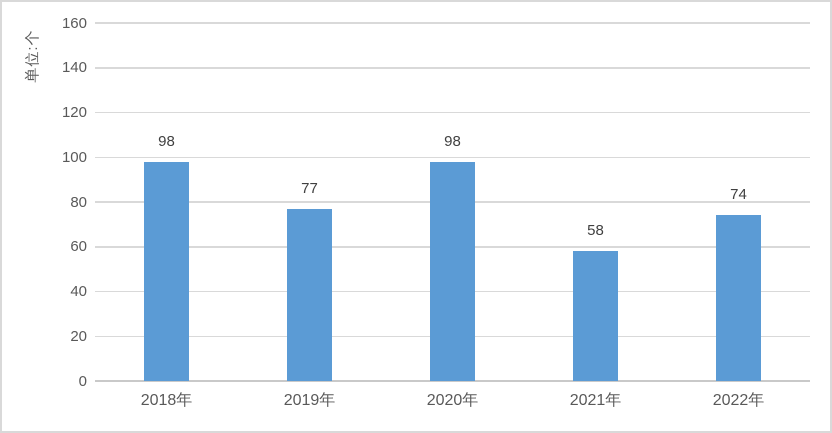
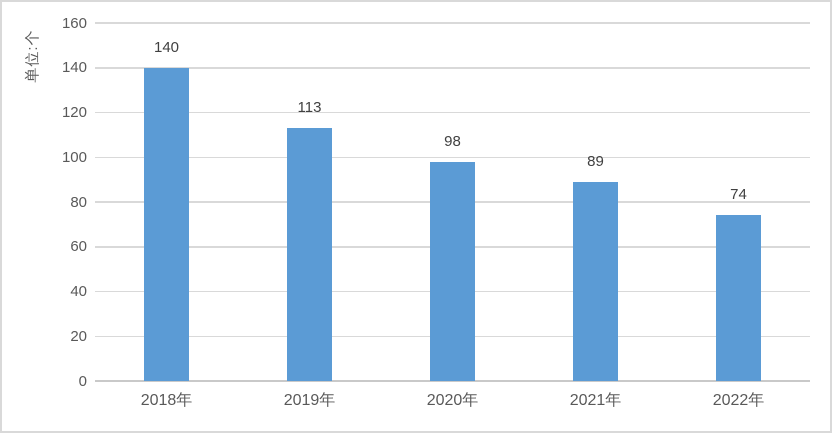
2018年: 98 -> 140
2019年: 77 -> 113
2021年: 58 -> 89
